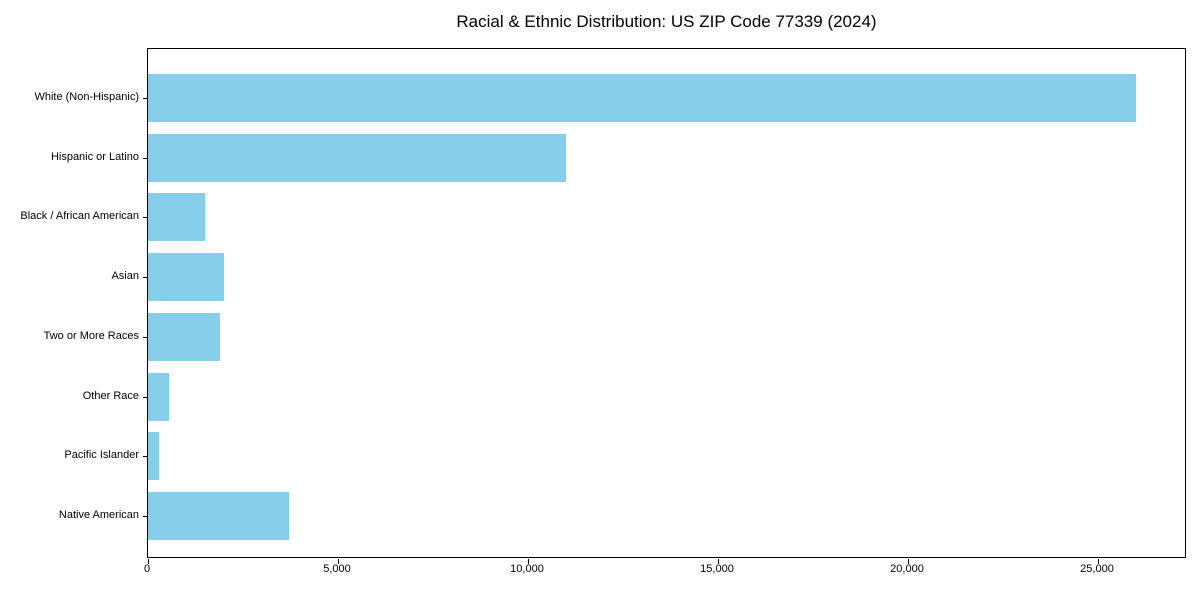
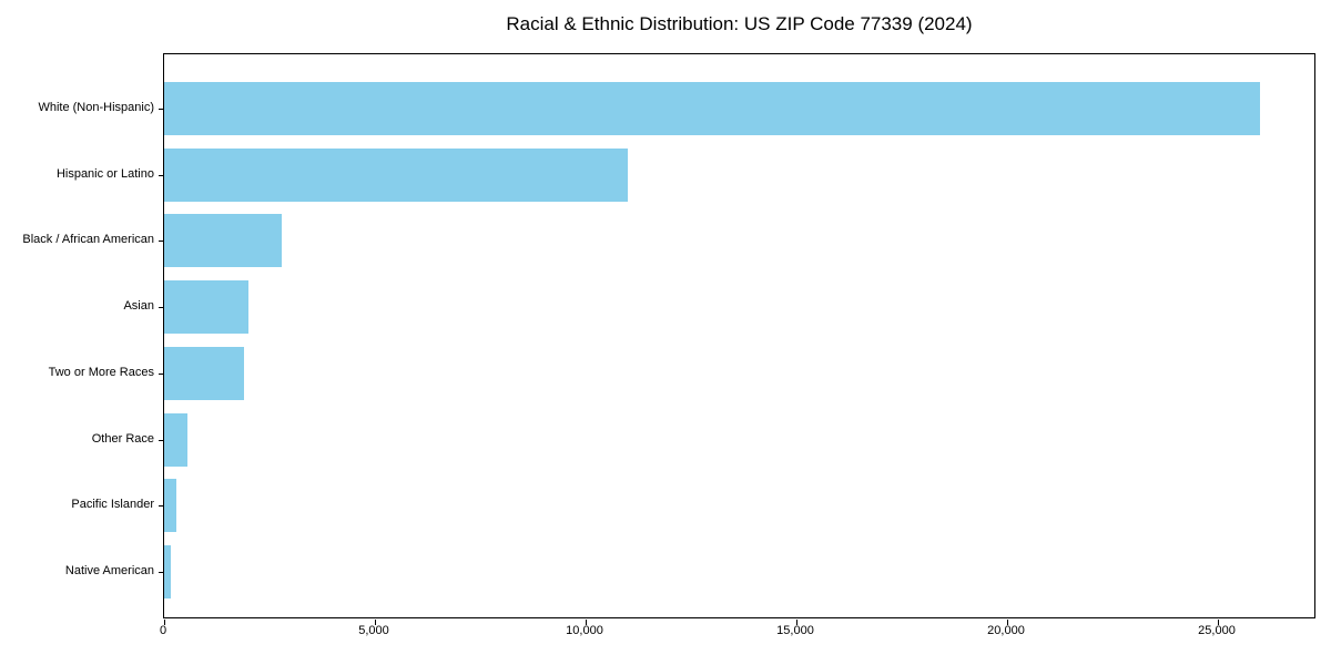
Black / African American: 1500 -> 2800
Native American: 3700 -> 200
